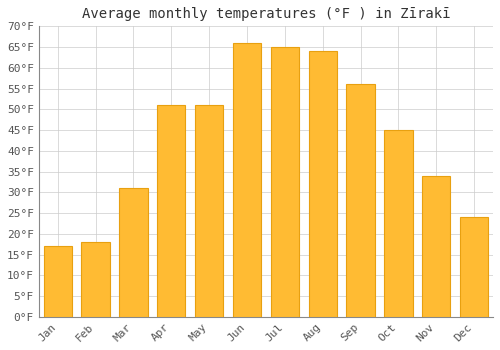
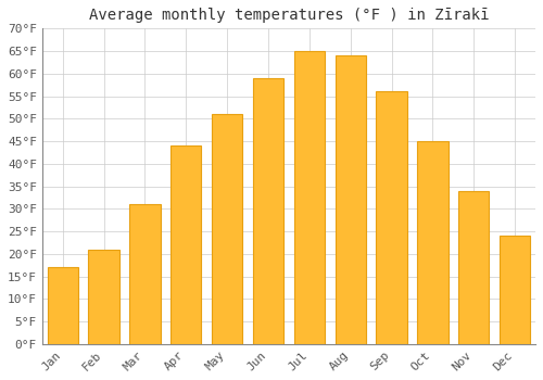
Feb: 18°F -> 21°F
Apr: 51°F -> 44°F
Jun: 66°F -> 59°F
